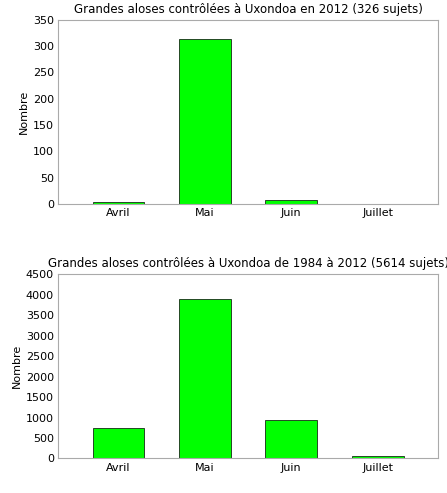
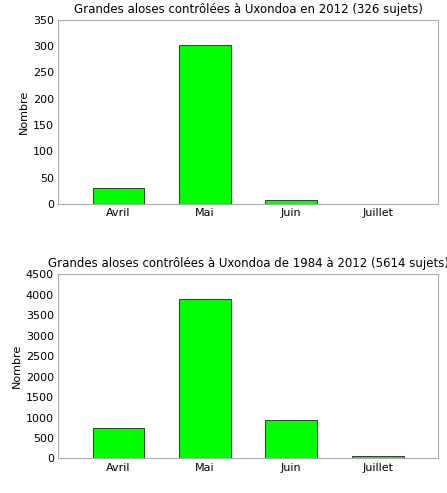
Grandes aloses contrôlées à Uxondoa en 2012 (326 sujets)/Avril: 4 -> 30
Grandes aloses contrôlées à Uxondoa en 2012 (326 sujets)/Mai: 314 -> 302
